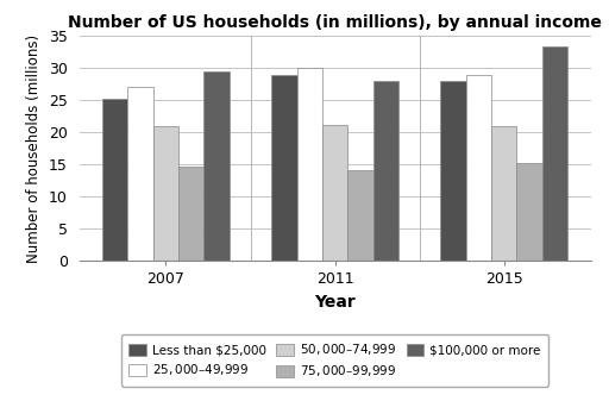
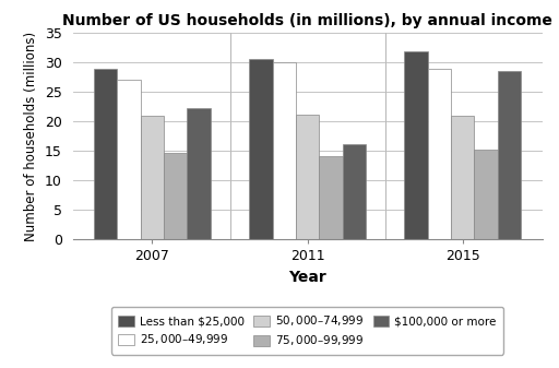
Less than $25,000/2007: 25.3 -> 29.0
$100,000 or more/2007: 29.5 -> 22.2
Less than $25,000/2011: 29.0 -> 30.6
$100,000 or more/2011: 28.0 -> 16.2
Less than $25,000/2015: 28.1 -> 32.0
$100,000 or more/2015: 33.4 -> 28.6
